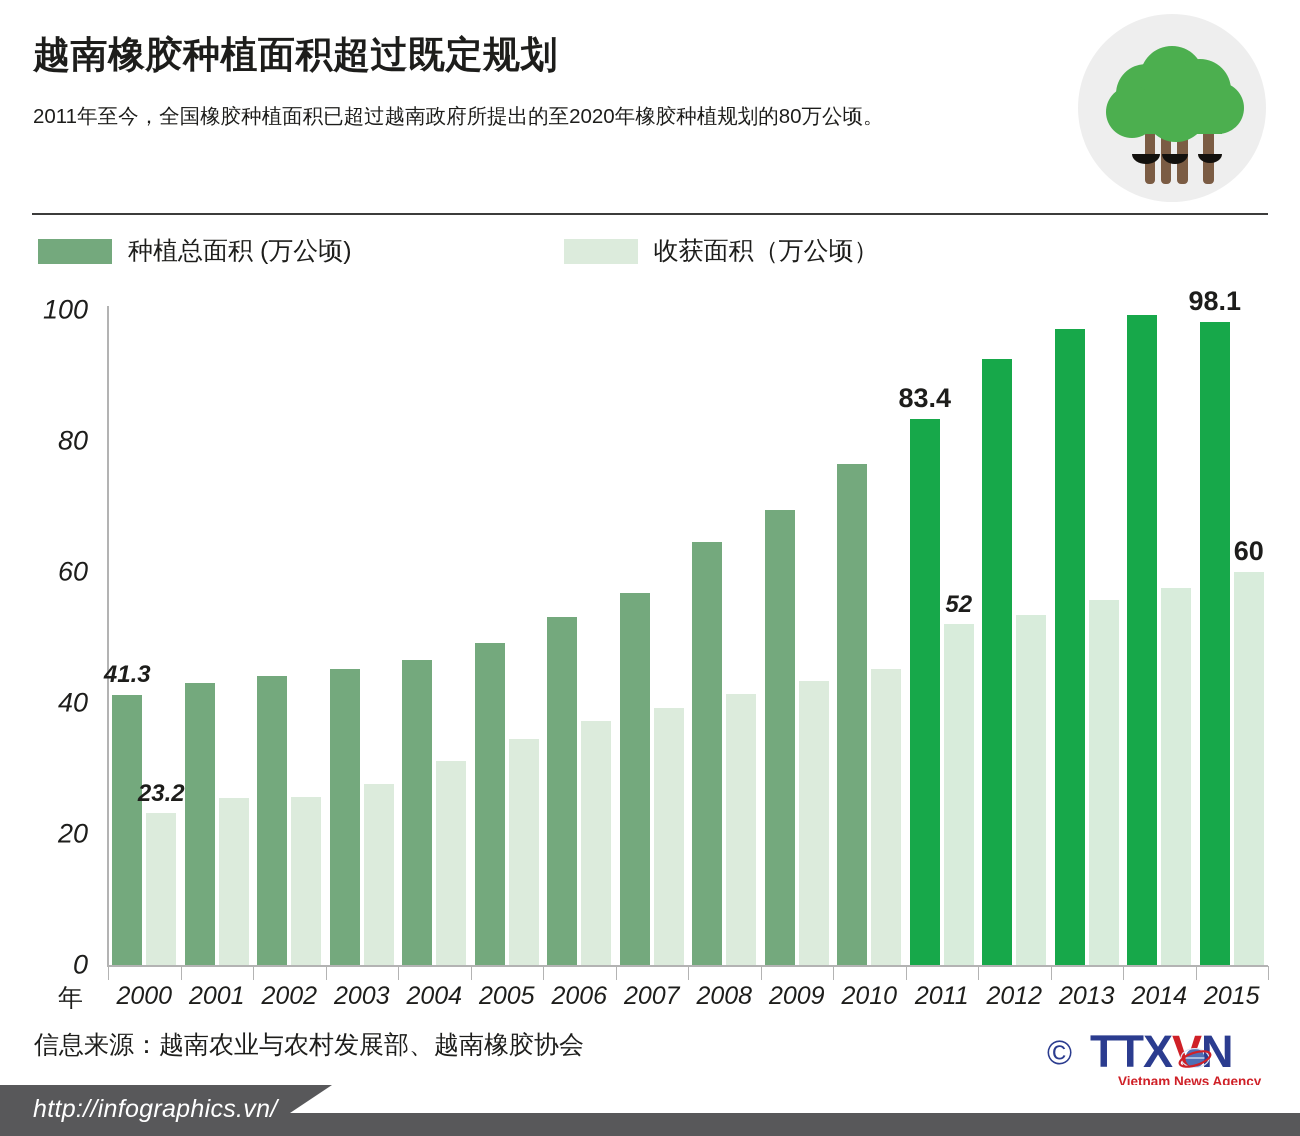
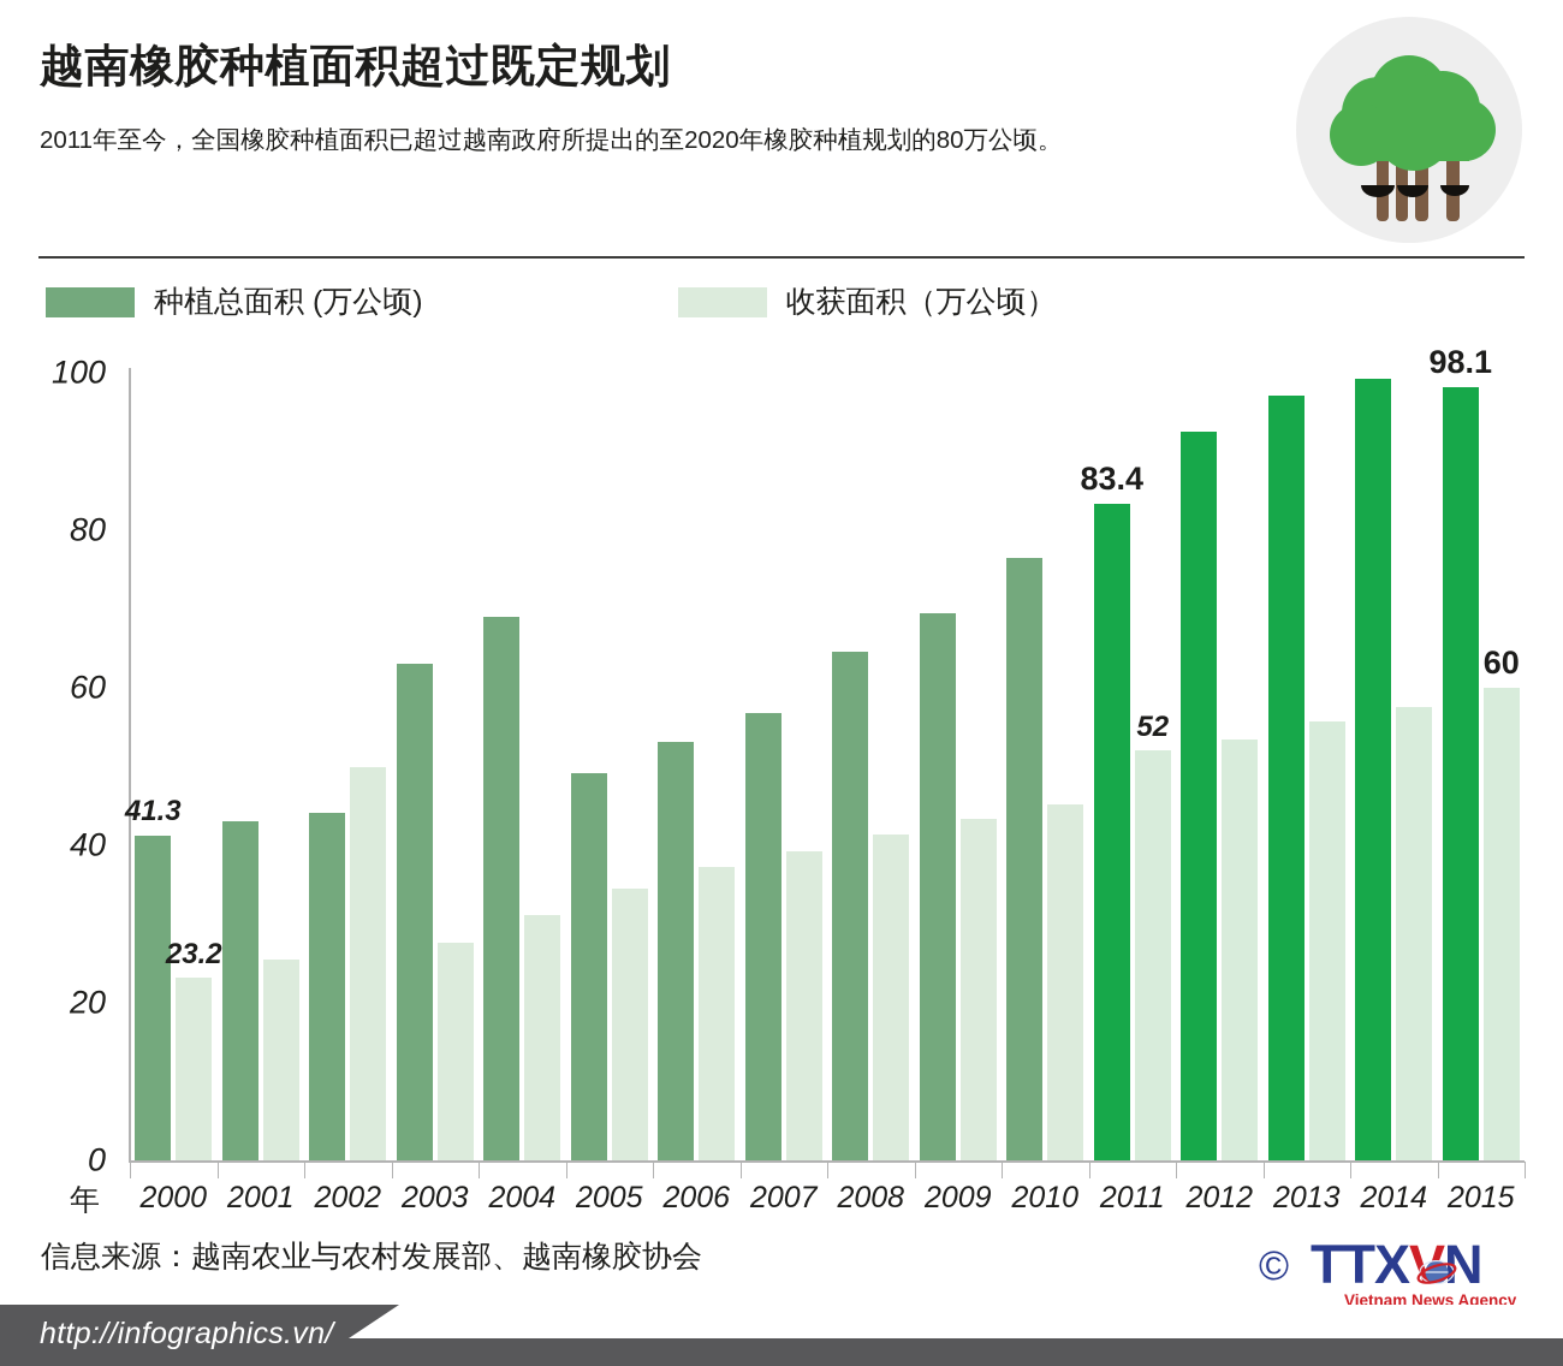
收获面积（万公顷）/2002: 26 -> 50
种植总面积 (万公顷)/2003: 45 -> 63
种植总面积 (万公顷)/2004: 47 -> 69
